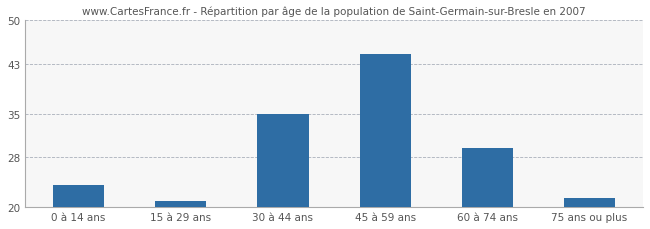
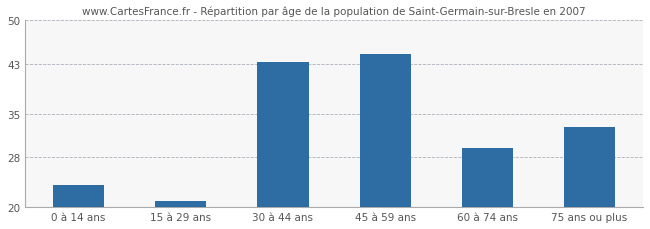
30 à 44 ans: 35.0 -> 43.2
75 ans ou plus: 21.5 -> 32.8
